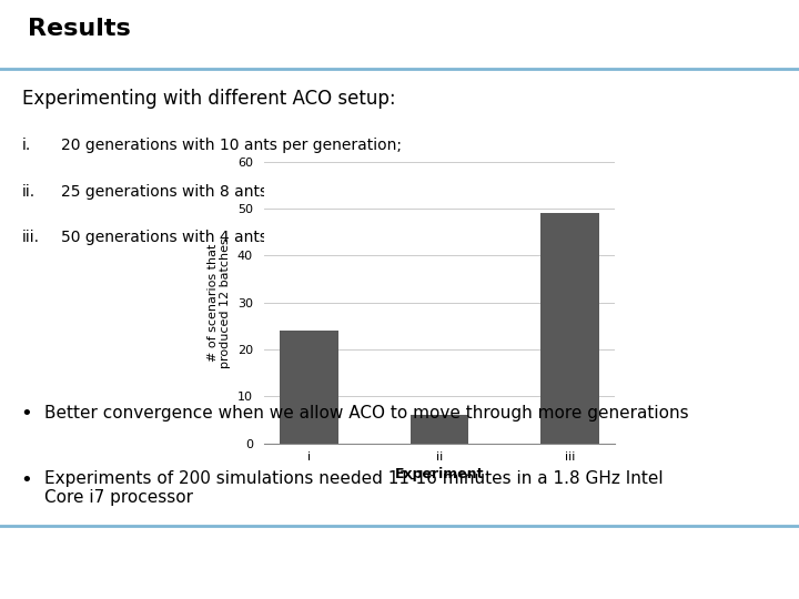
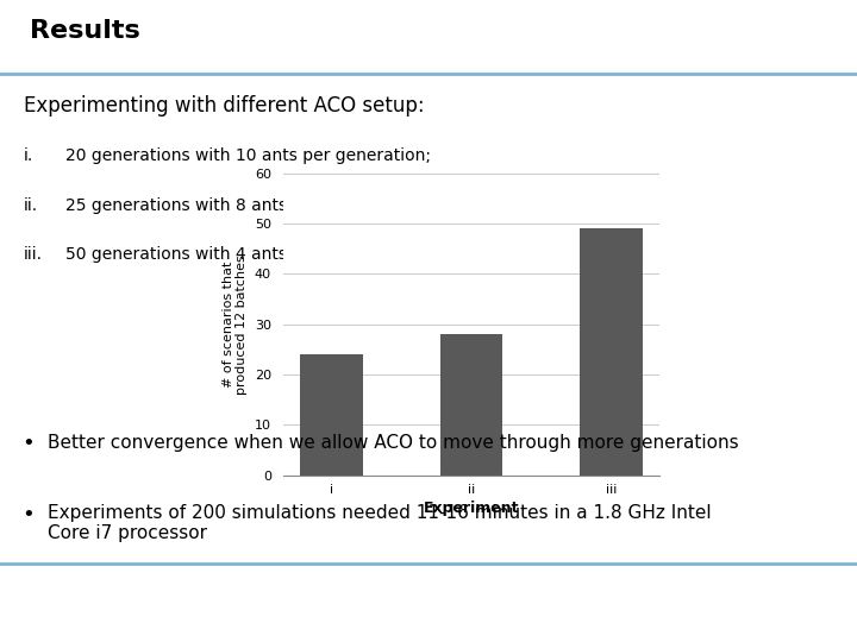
ii: 6 -> 28
